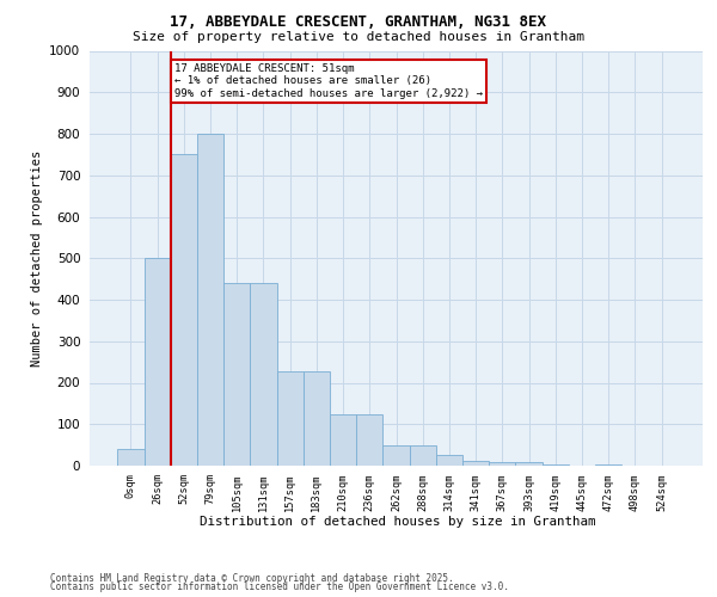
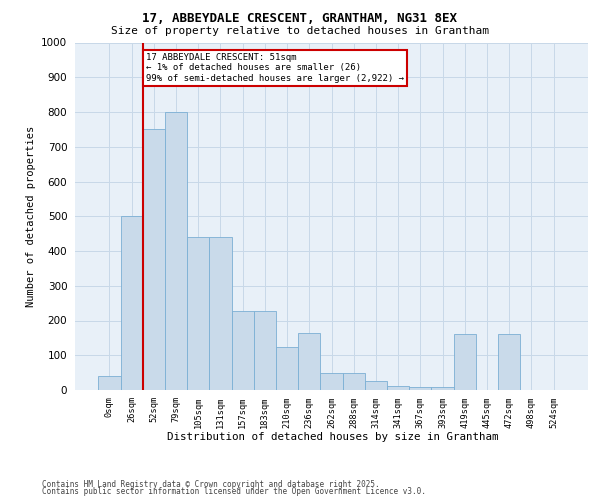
236sqm: 125 -> 165
419sqm: 4 -> 160
472sqm: 4 -> 160
